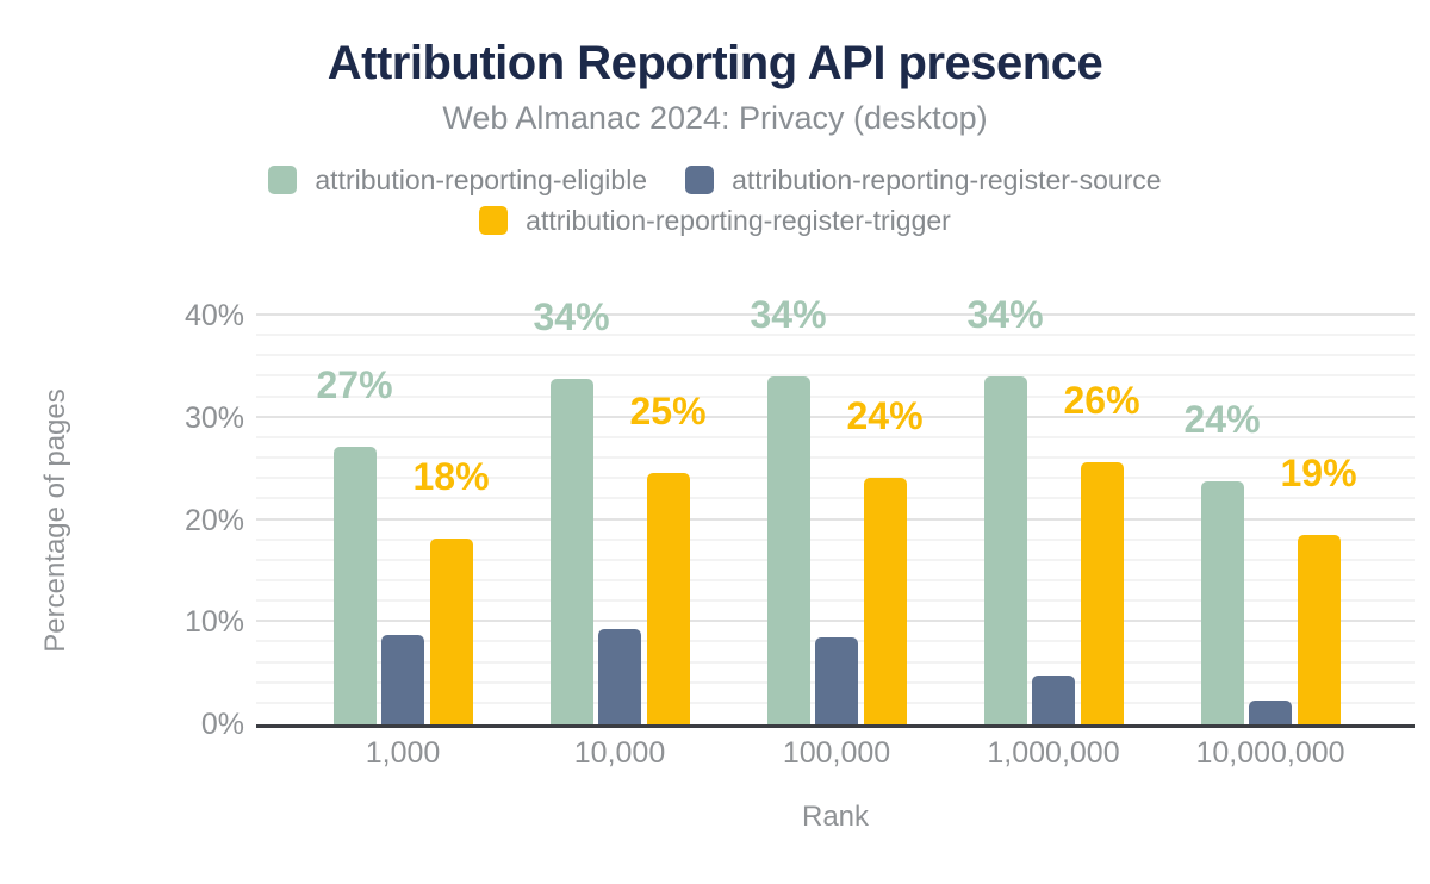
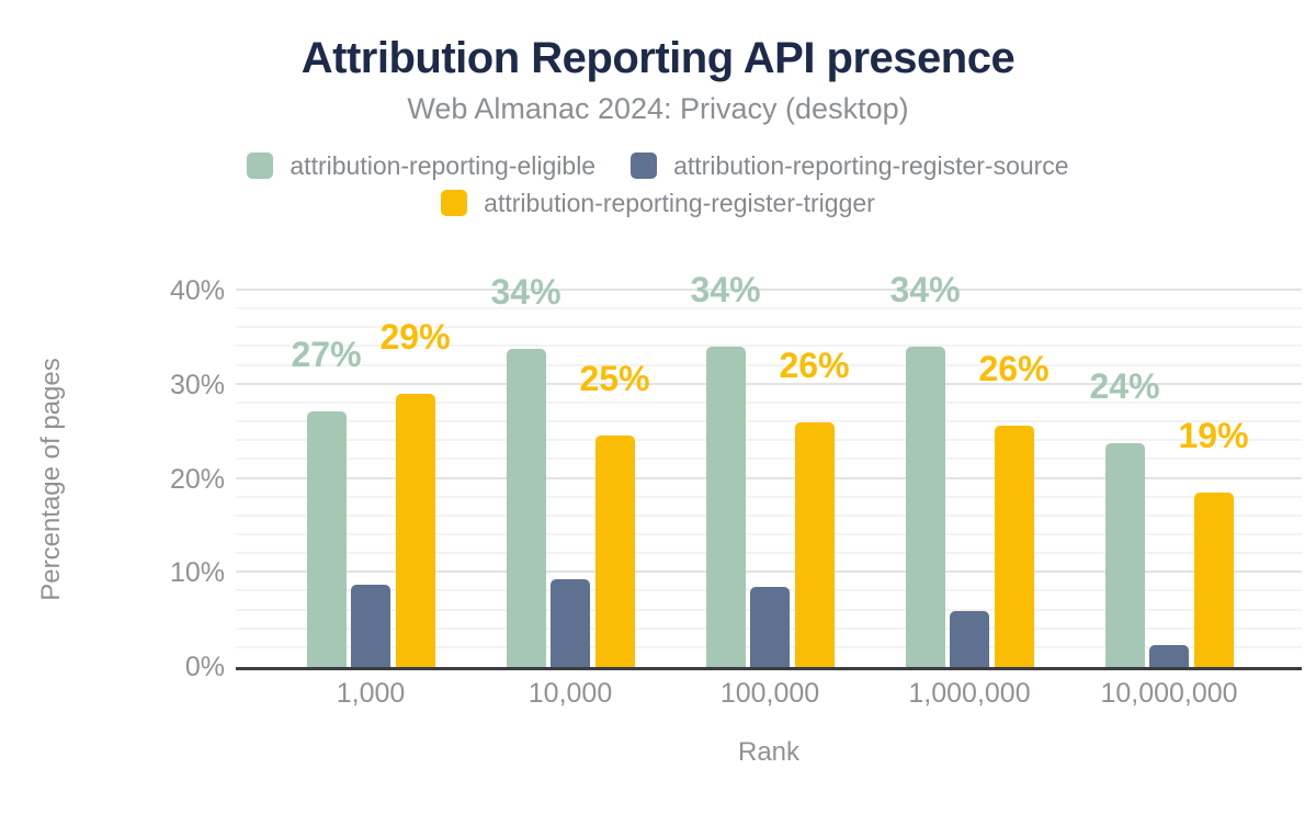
attribution-reporting-register-trigger/1,000: 18% -> 29%
attribution-reporting-register-trigger/100,000: 24% -> 26%
attribution-reporting-register-source/1,000,000: 5% -> 6%
